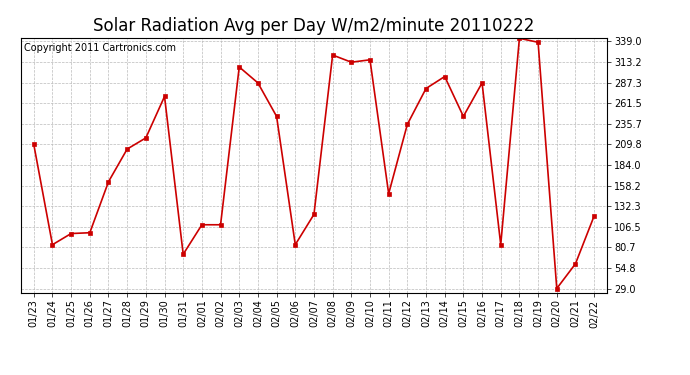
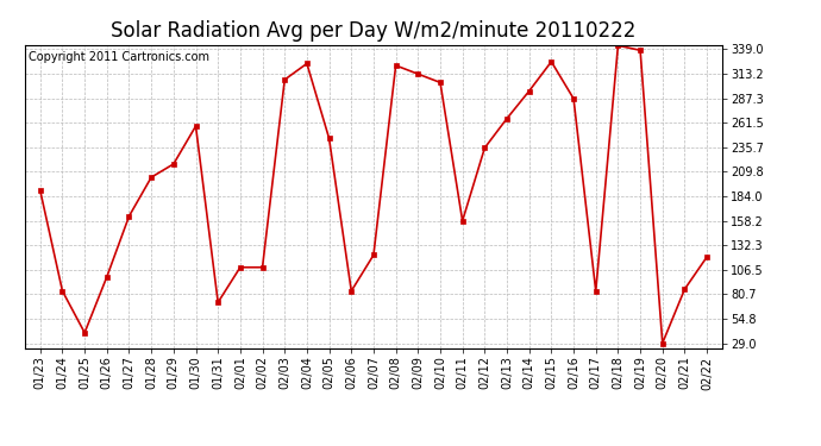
01/23: 210 -> 190
01/25: 98 -> 40
01/30: 270 -> 258
02/04: 287 -> 324
02/10: 316 -> 304
02/11: 148 -> 158
02/13: 280 -> 266
02/15: 245 -> 326
02/21: 60 -> 86
